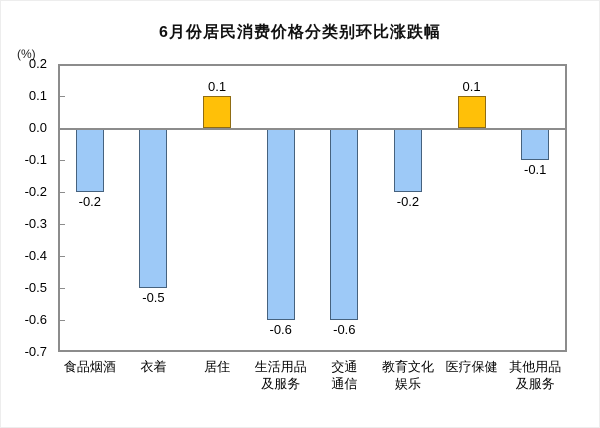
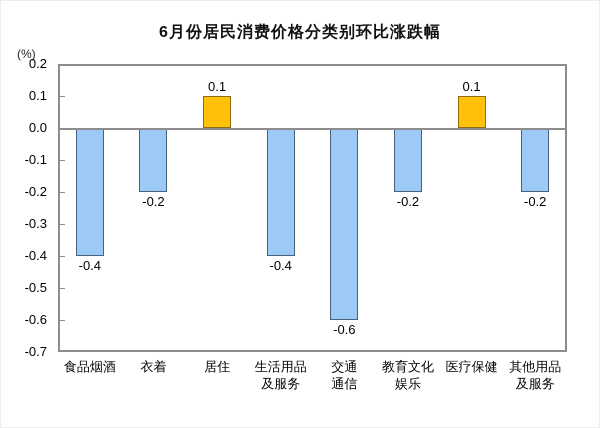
食品烟酒: -0.2 -> -0.4
衣着: -0.5 -> -0.2
生活用品及服务: -0.6 -> -0.4
其他用品及服务: -0.1 -> -0.2
